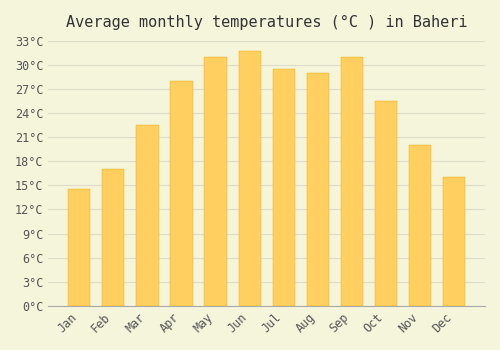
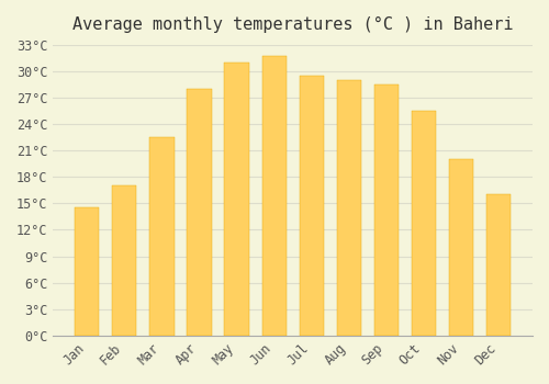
Sep: 31.0°C -> 28.5°C
